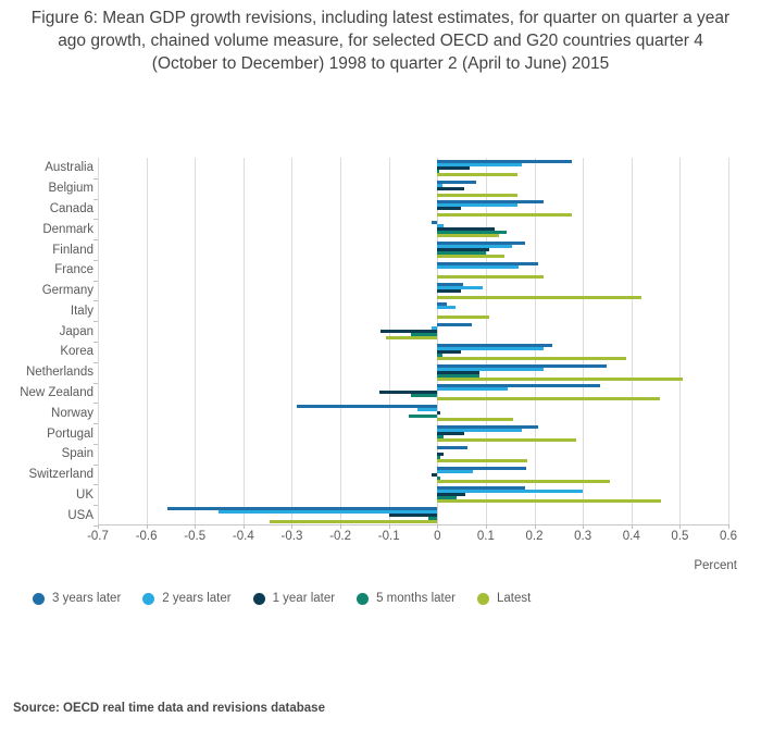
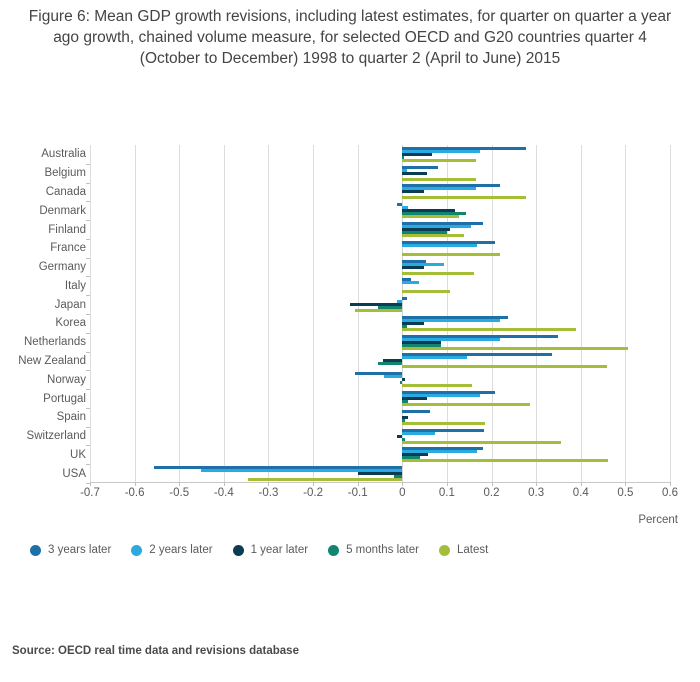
Latest/Germany: 0.42 -> 0.16
3 years later/Japan: 0.07 -> 0.01
1 year later/New Zealand: -0.12 -> -0.04
3 years later/Norway: -0.29 -> -0.10
5 months later/Norway: -0.06 -> -0.01
2 years later/UK: 0.30 -> 0.17
